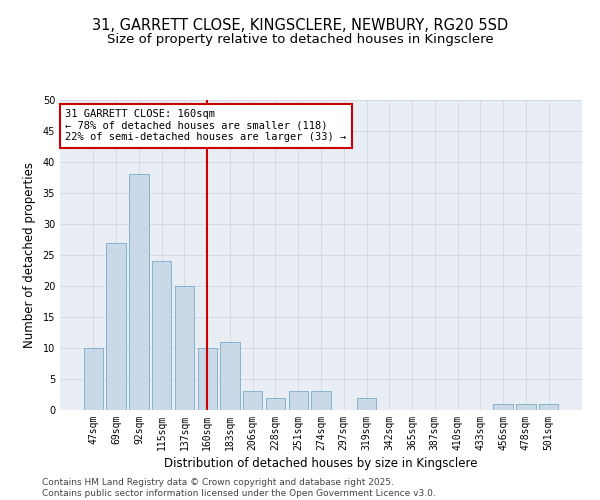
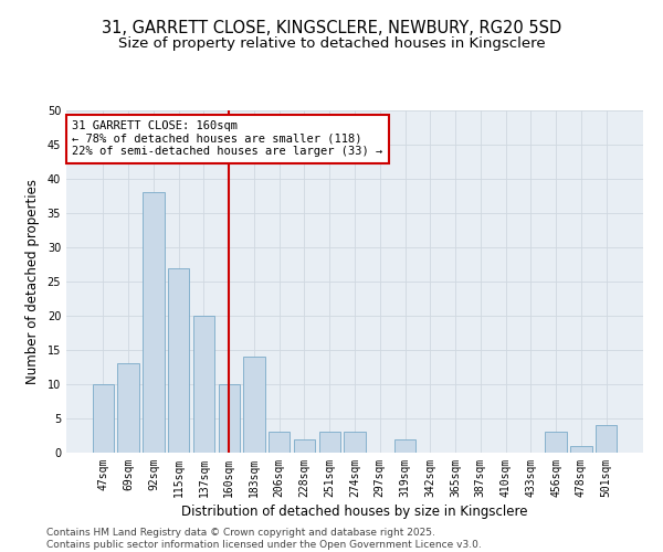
69sqm: 27 -> 13
115sqm: 24 -> 27
183sqm: 11 -> 14
456sqm: 1 -> 3
501sqm: 1 -> 4
